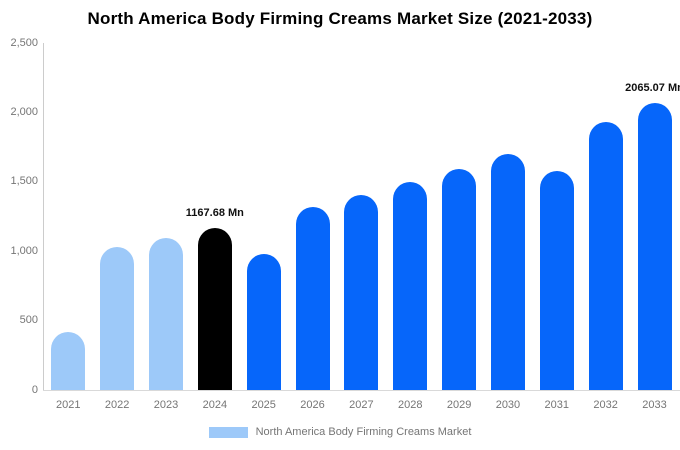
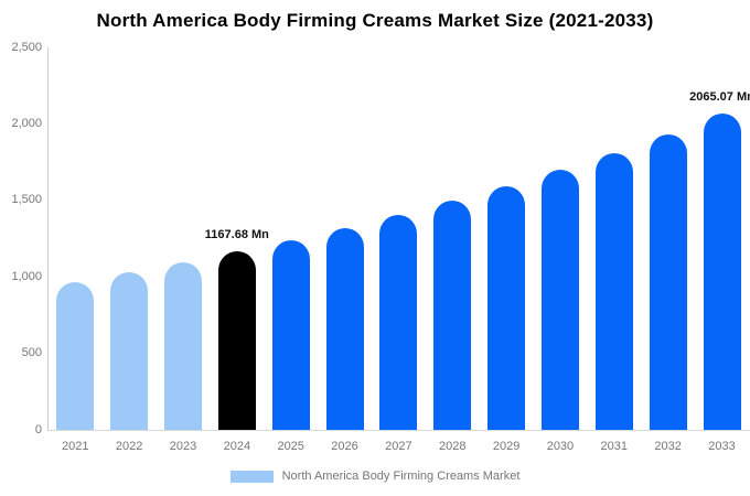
2021: 420 -> 960
2025: 980 -> 1240
2031: 1580 -> 1810
